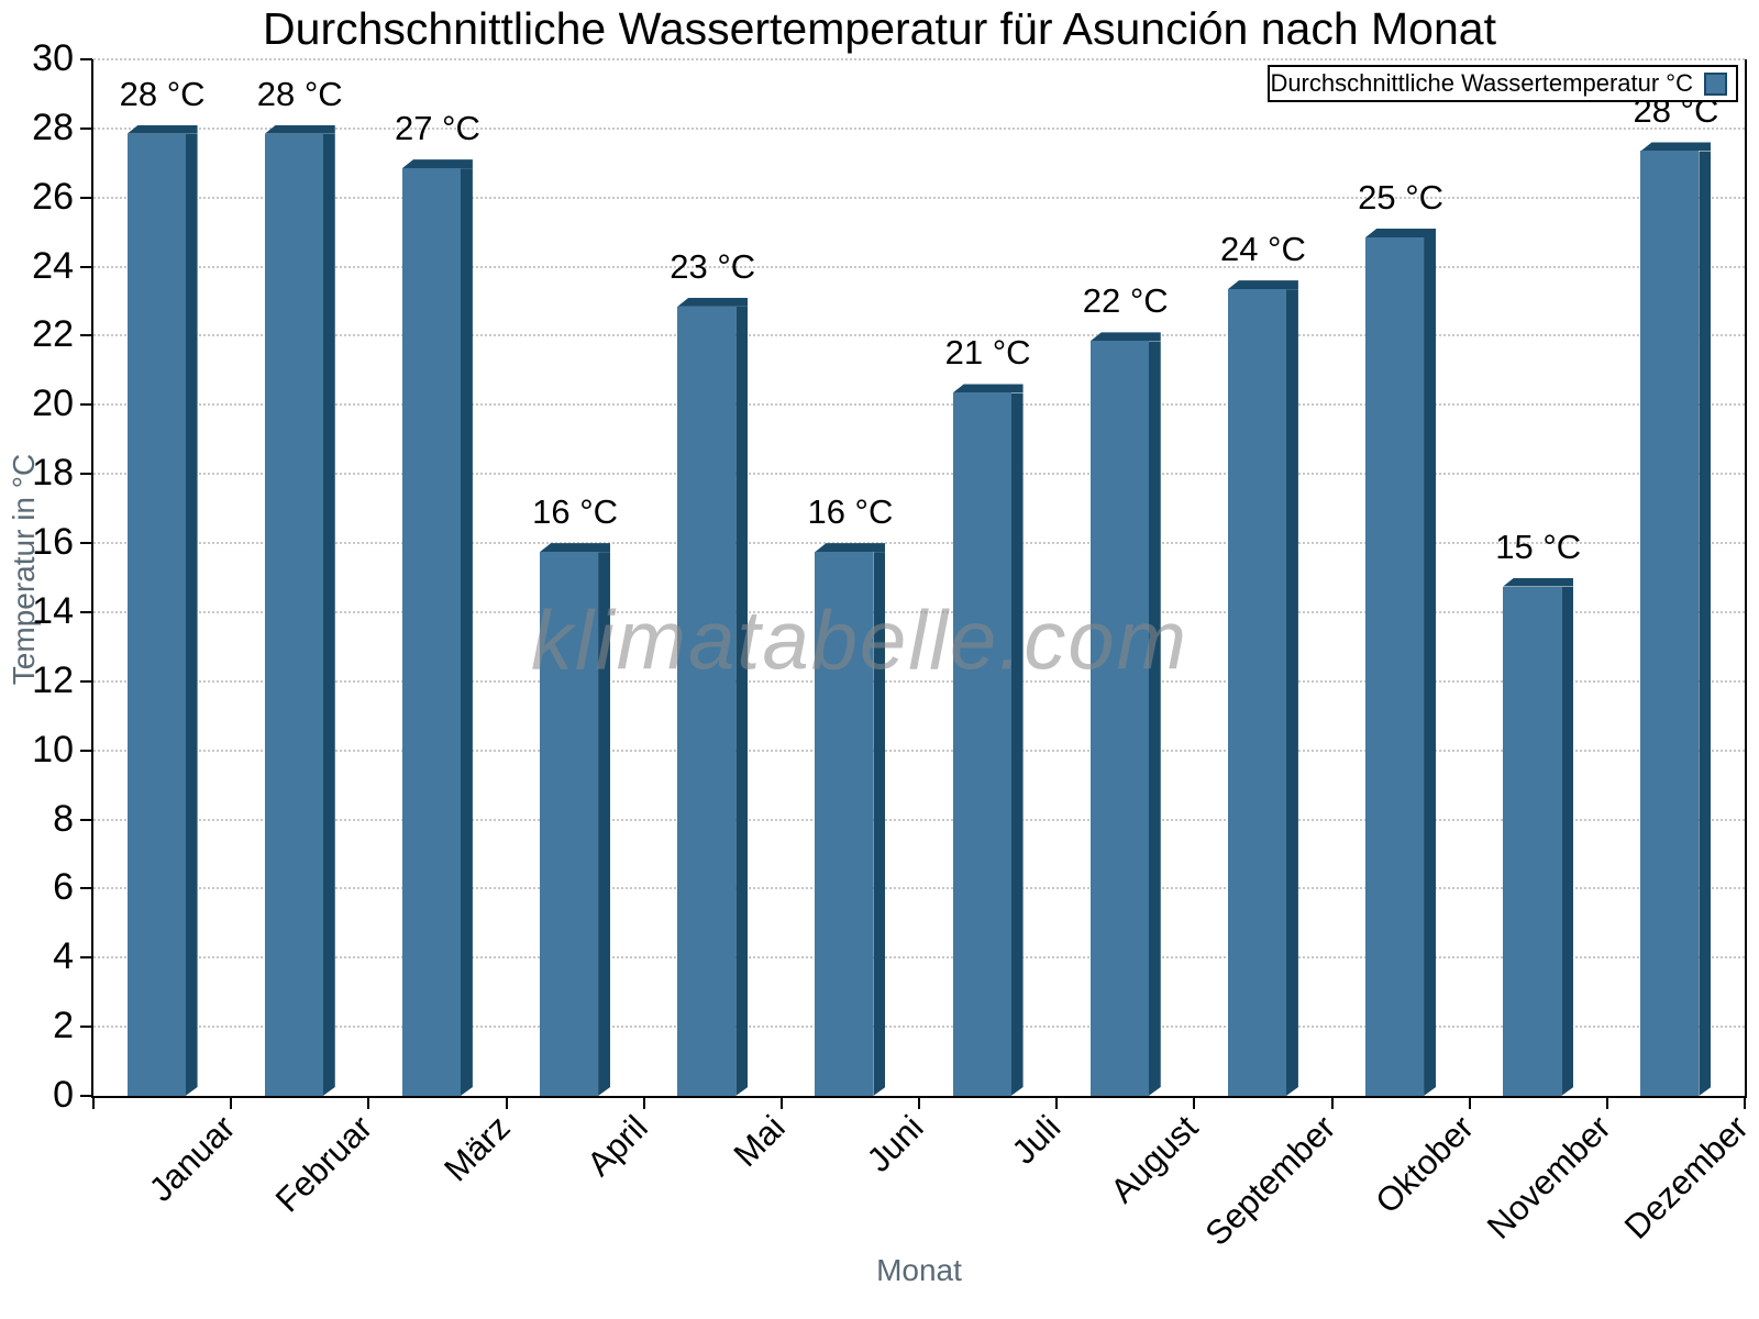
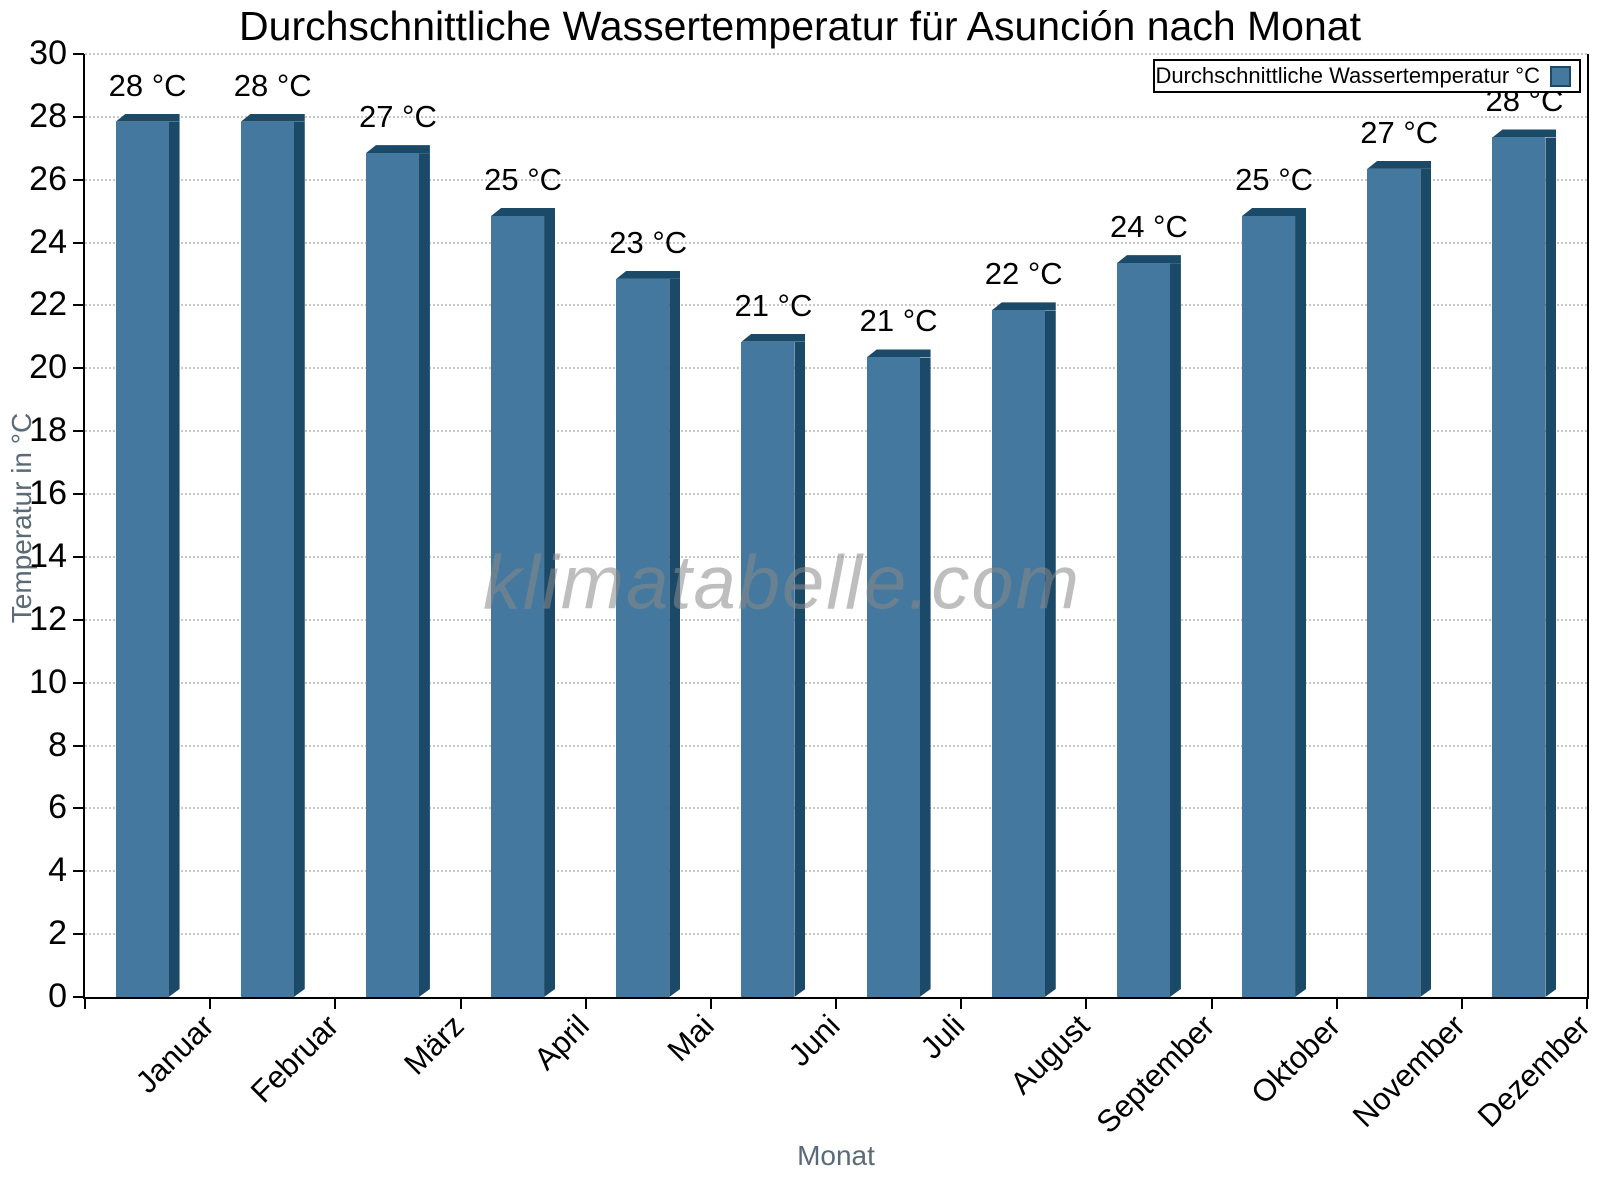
April: 16 -> 25
Juni: 16 -> 21
November: 15 -> 27
